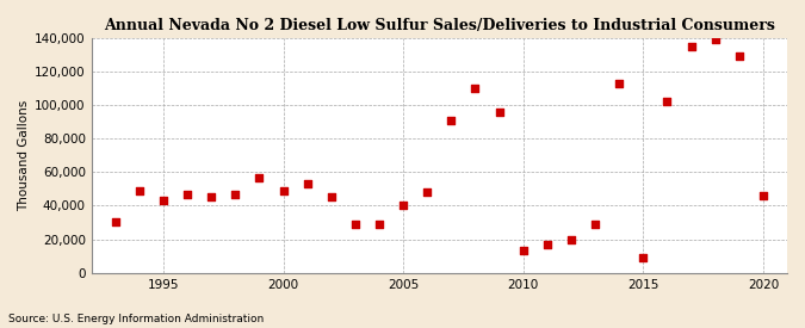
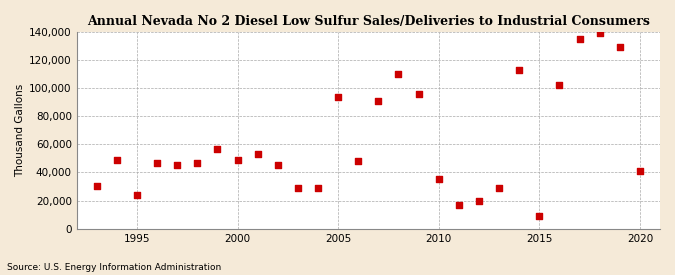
1995: 43,000 -> 24,000
2005: 40,000 -> 94,000
2010: 13,000 -> 35,000
2020: 46,000 -> 41,000
